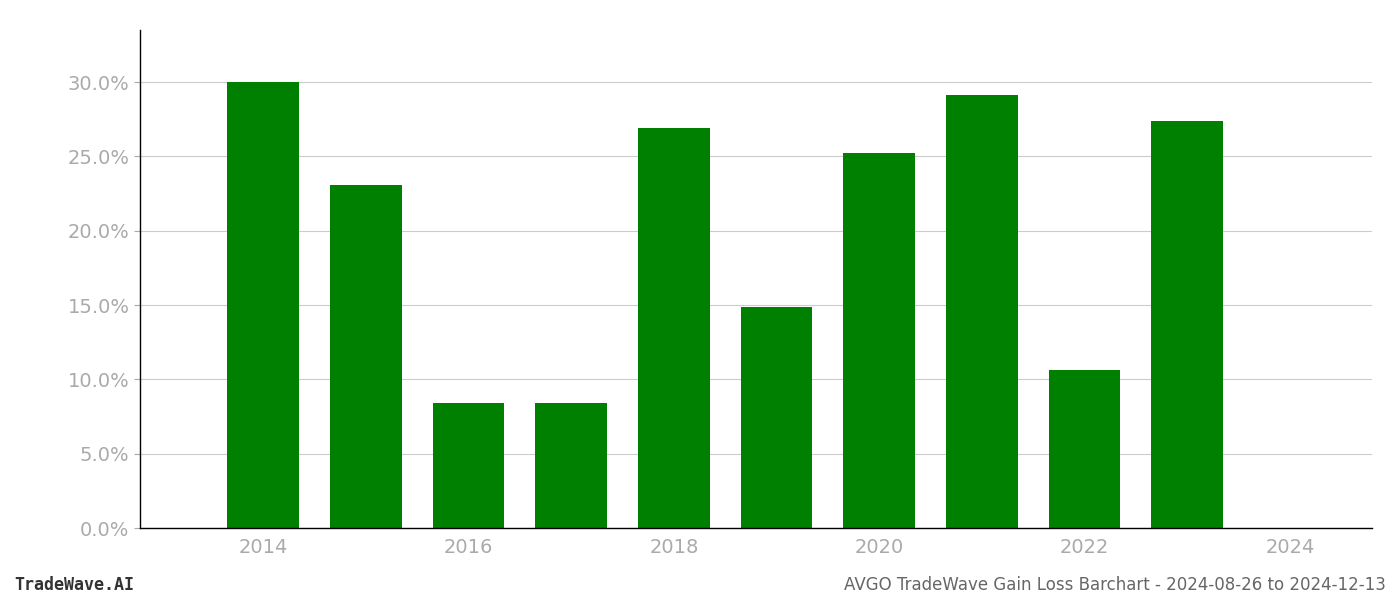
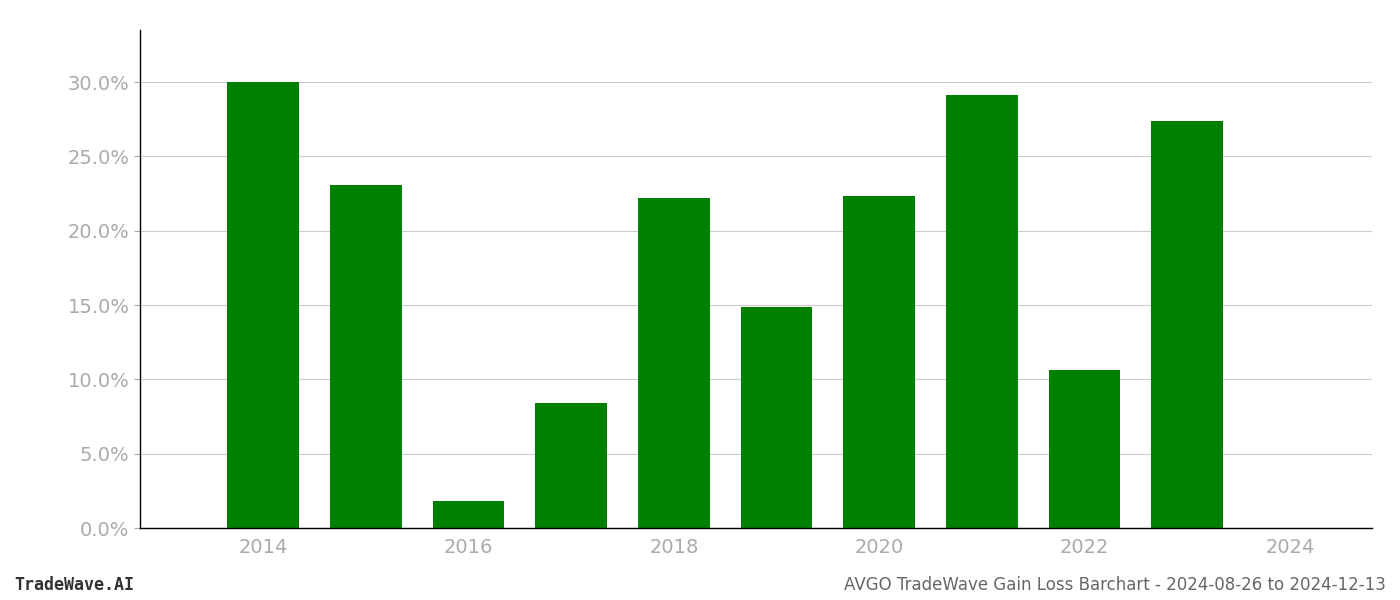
2016: 8.4% -> 1.8%
2018: 26.9% -> 22.2%
2020: 25.2% -> 22.3%
